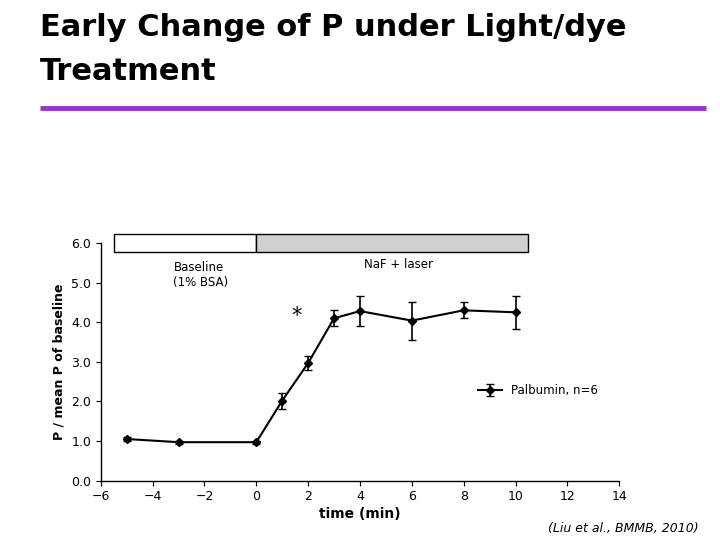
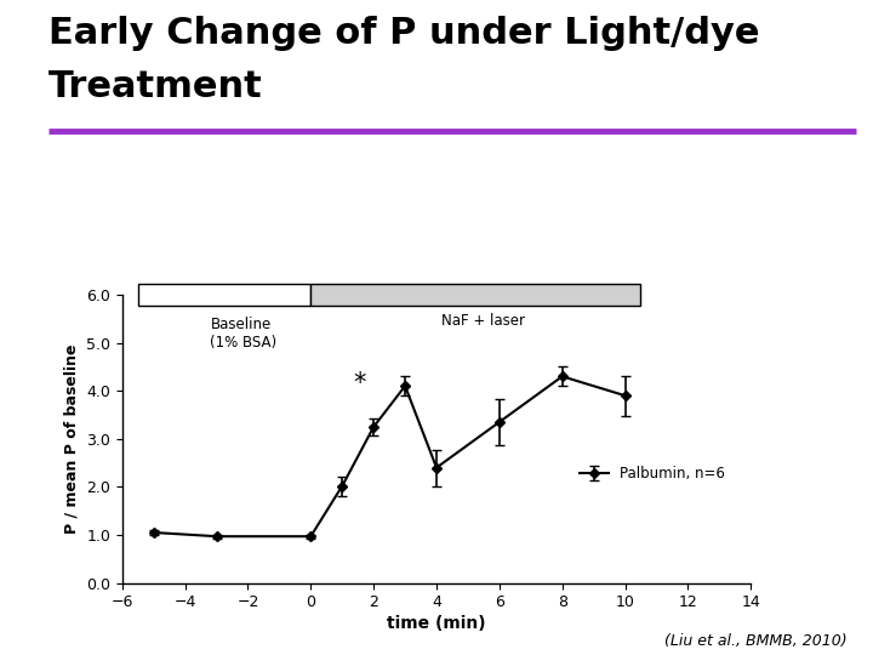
2: 2.97 -> 3.25
4: 4.28 -> 2.40
6: 4.04 -> 3.35
10: 4.25 -> 3.90
